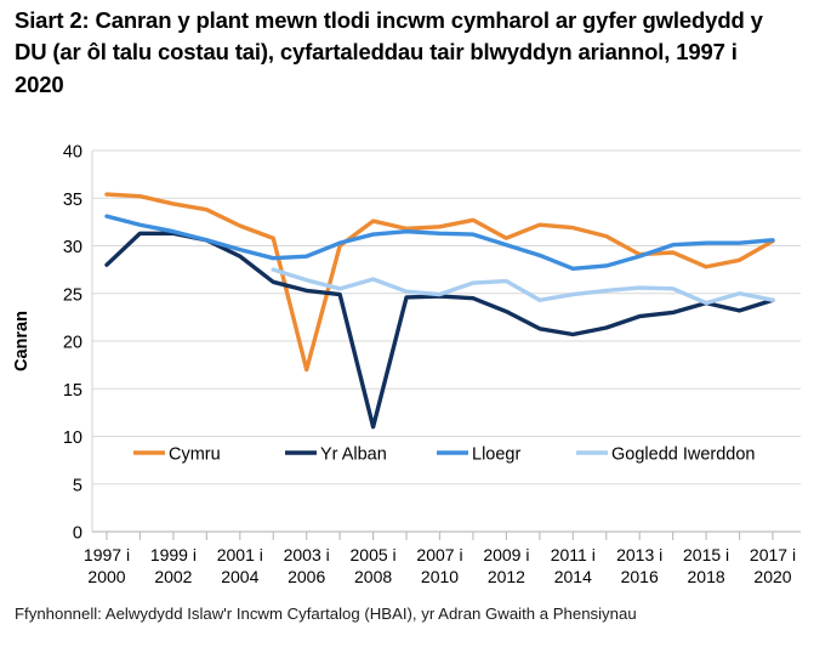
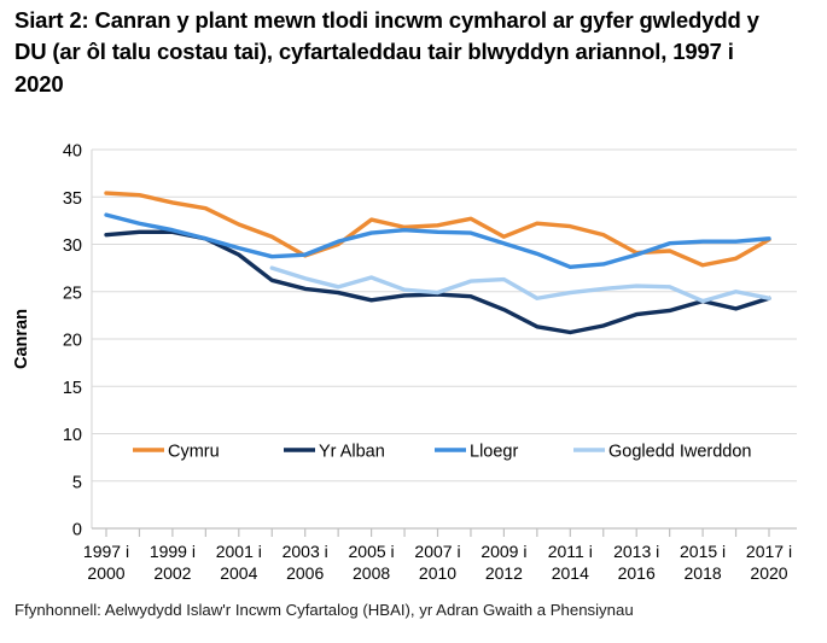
Yr Alban/1997 i 2000: 28 -> 31
Cymru/2003 i 2006: 17 -> 29
Yr Alban/2005 i 2008: 11 -> 24
